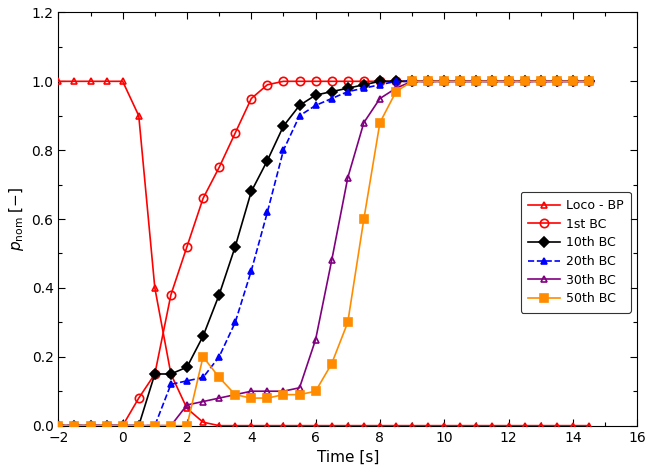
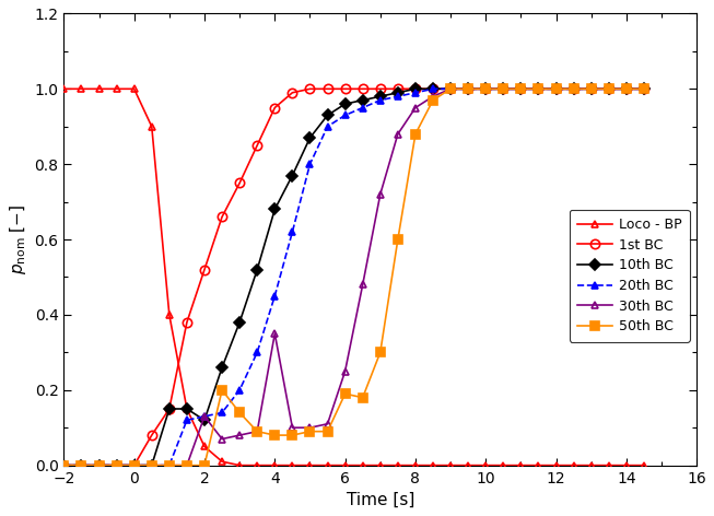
10th BC/2: 0.17 -> 0.12
30th BC/2: 0.06 -> 0.13
30th BC/4: 0.10 -> 0.35
50th BC/6: 0.10 -> 0.19
